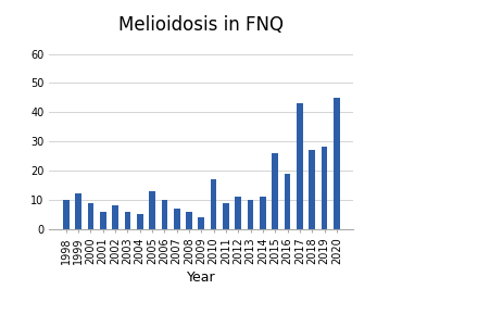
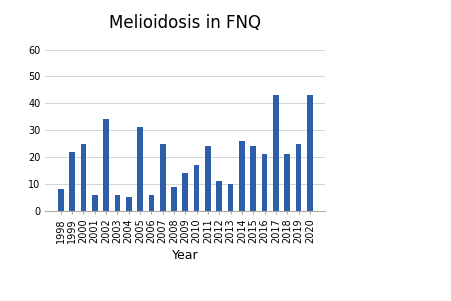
1998: 10 -> 8
1999: 12 -> 22
2000: 9 -> 25
2002: 8 -> 34
2005: 13 -> 31
2006: 10 -> 6
2007: 7 -> 25
2008: 6 -> 9
2009: 4 -> 14
2011: 9 -> 24
2014: 11 -> 26
2015: 26 -> 24
2016: 19 -> 21
2018: 27 -> 21
2019: 28 -> 25
2020: 45 -> 43
